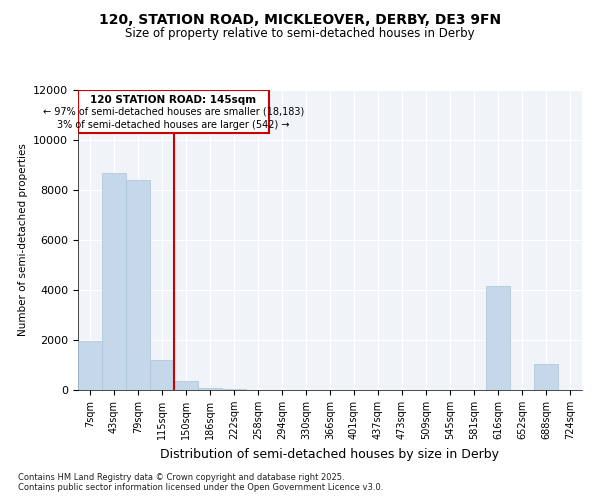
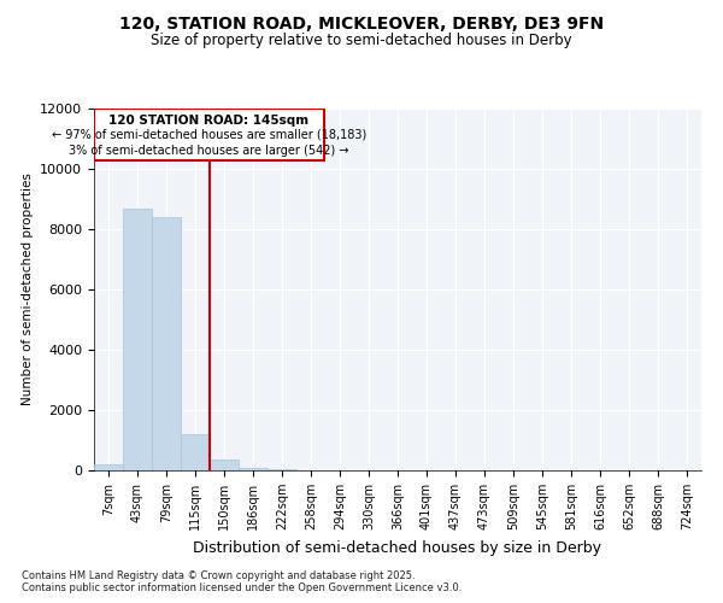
7sqm: 1950 -> 200
616sqm: 4150 -> 0
688sqm: 1050 -> 0
